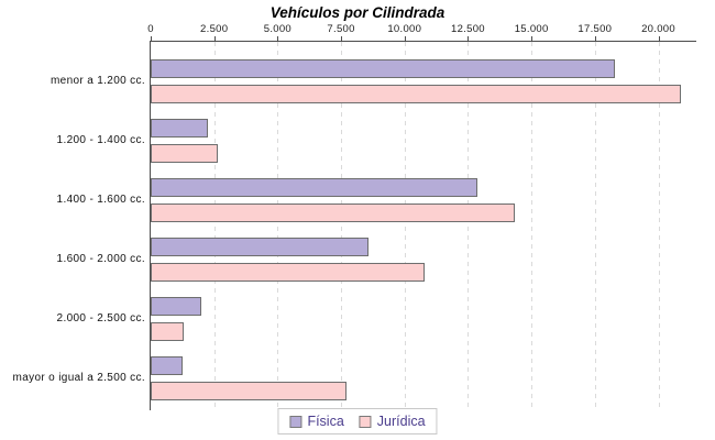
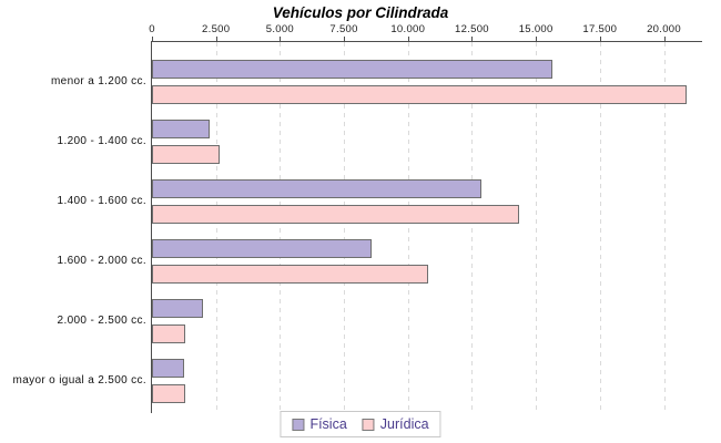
Física/menor a 1.200 cc.: 18300 -> 15600
Jurídica/mayor o igual a 2.500 cc.: 7700 -> 1300
